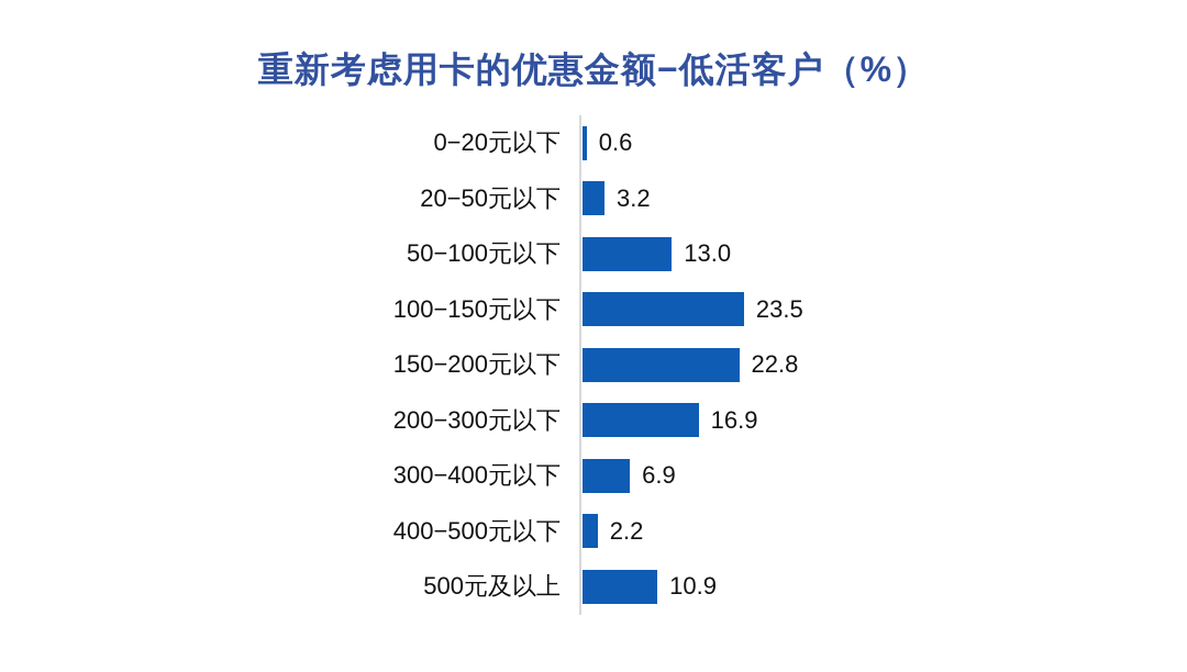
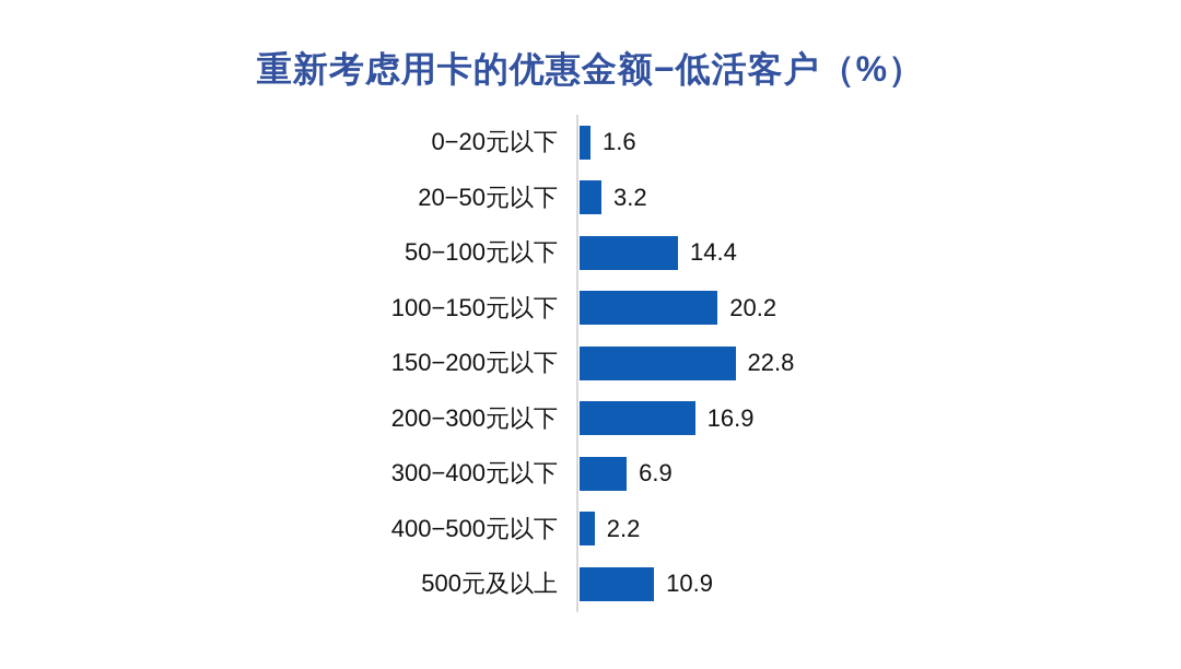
0−20元以下: 0.6 -> 1.6
50−100元以下: 13.0 -> 14.4
100−150元以下: 23.5 -> 20.2
